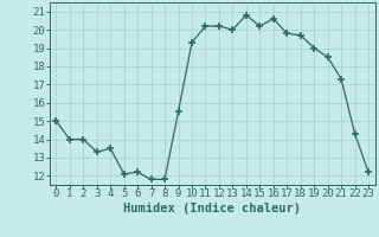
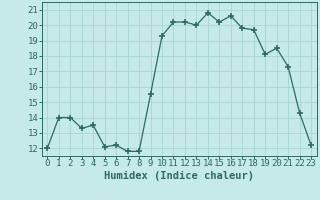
0: 15.0 -> 12.0
19: 19.0 -> 18.1
